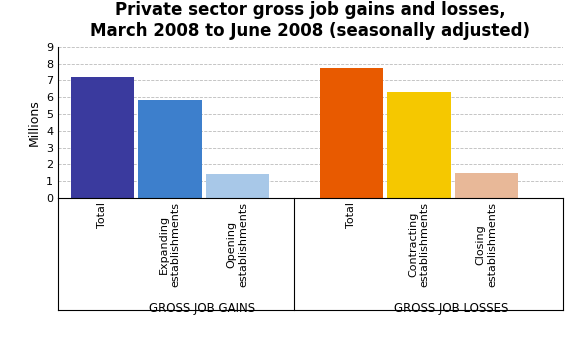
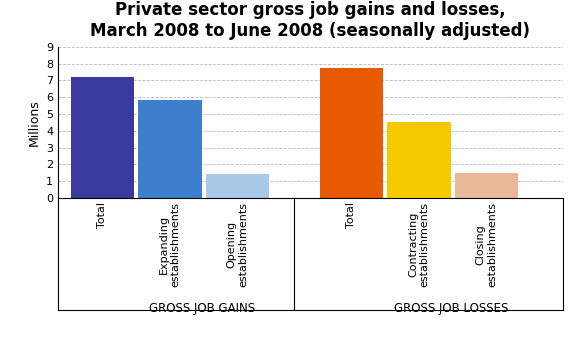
Contracting establishments: 6.3 -> 4.5
